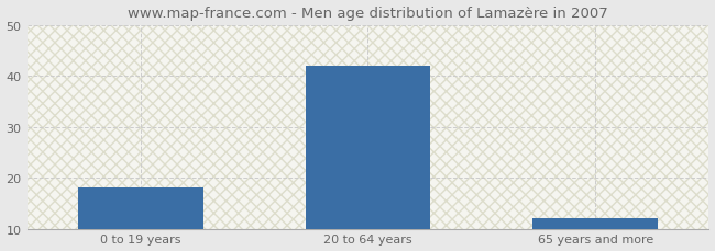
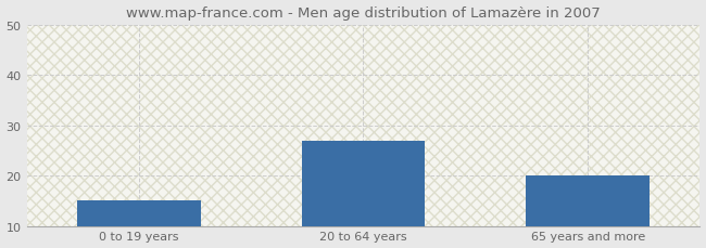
0 to 19 years: 18 -> 15
20 to 64 years: 42 -> 27
65 years and more: 12 -> 20
